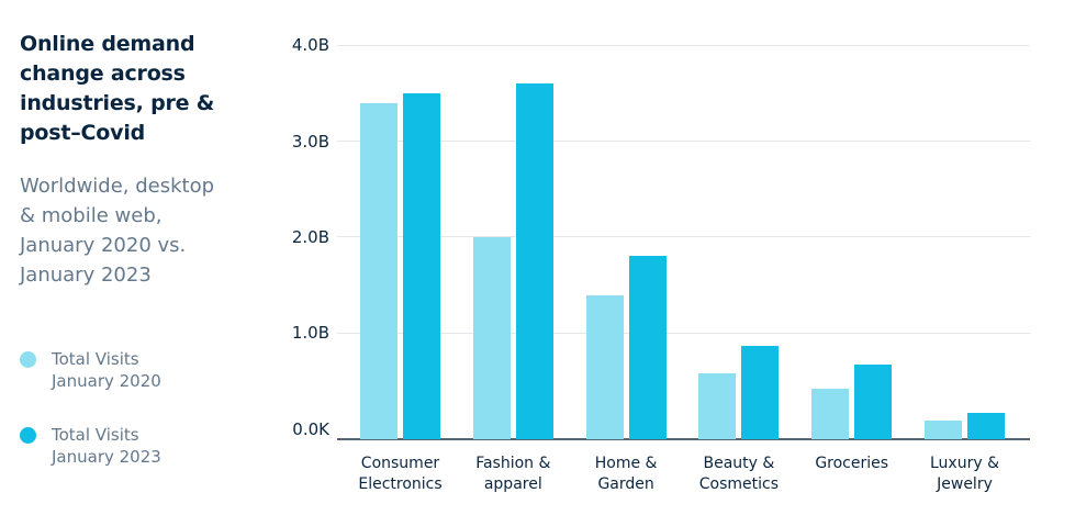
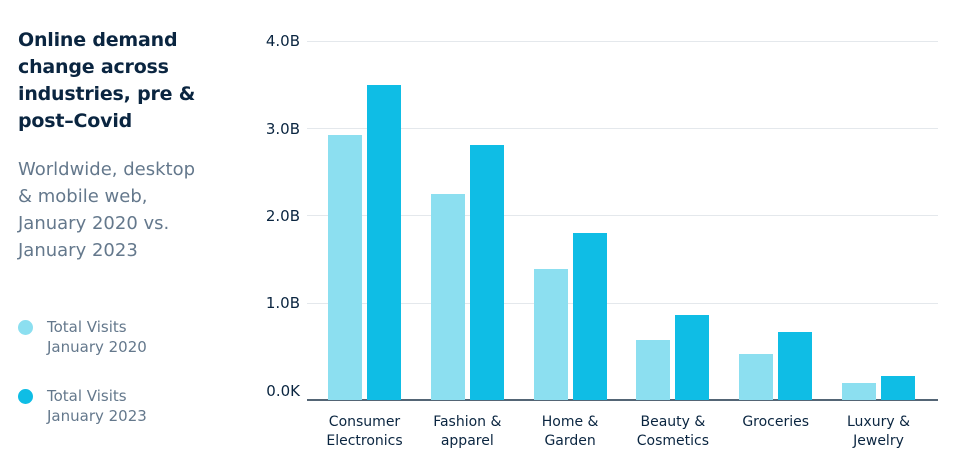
Total Visits January 2020/Consumer Electronics: 3.4B -> 2.9B
Total Visits January 2020/Fashion & apparel: 2.0B -> 2.2B
Total Visits January 2023/Fashion & apparel: 3.6B -> 2.8B
